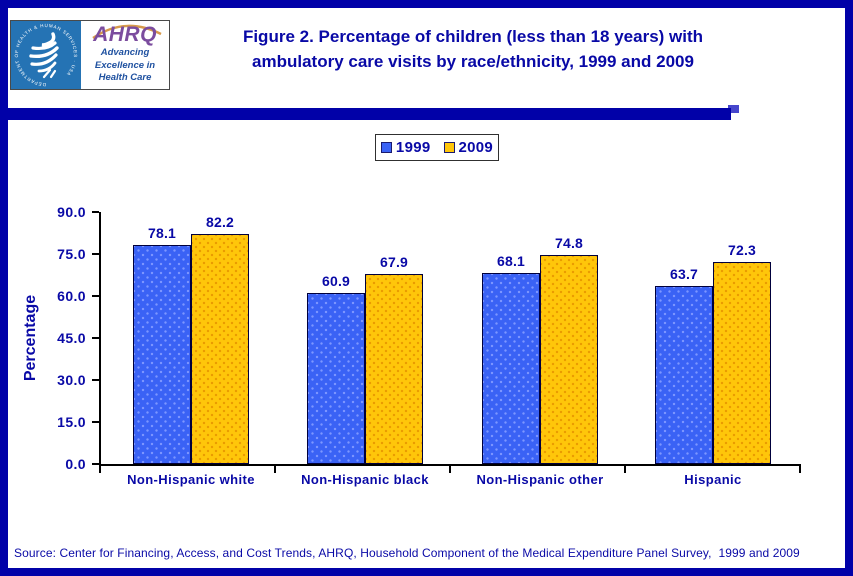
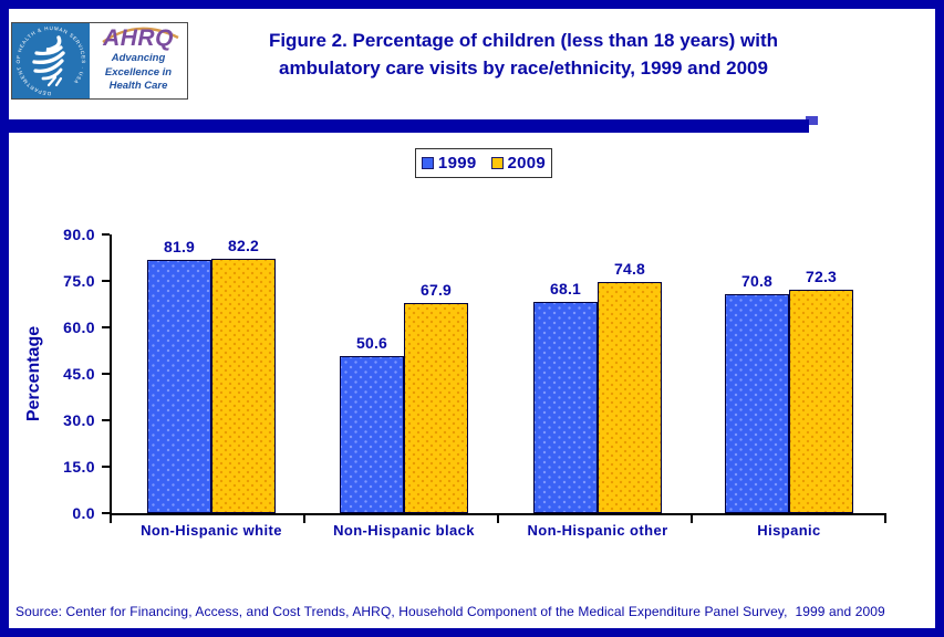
1999/Non-Hispanic white: 78.1 -> 81.9
1999/Non-Hispanic black: 60.9 -> 50.6
1999/Hispanic: 63.7 -> 70.8
